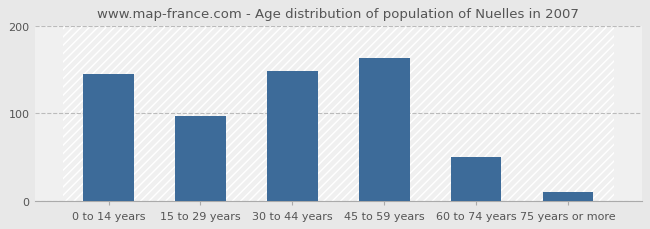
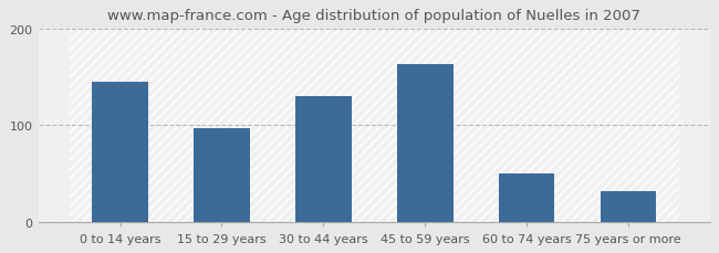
30 to 44 years: 148 -> 130
75 years or more: 10 -> 32
